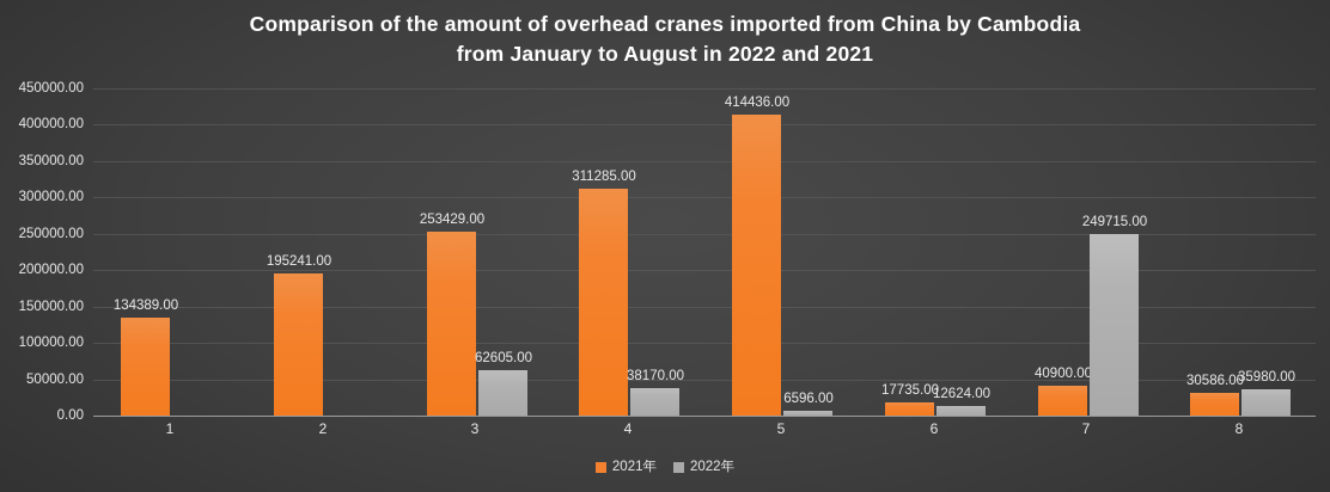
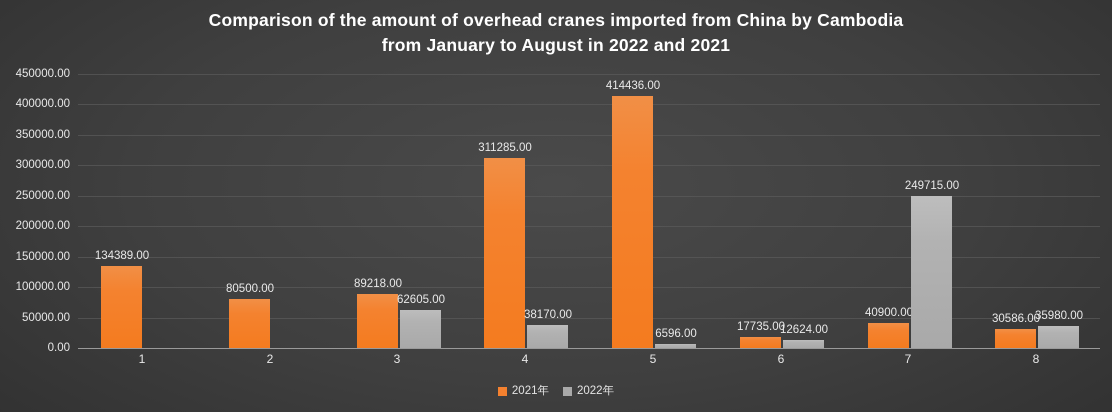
2021年/2: 195241.00 -> 80500.00
2021年/3: 253429.00 -> 89218.00
